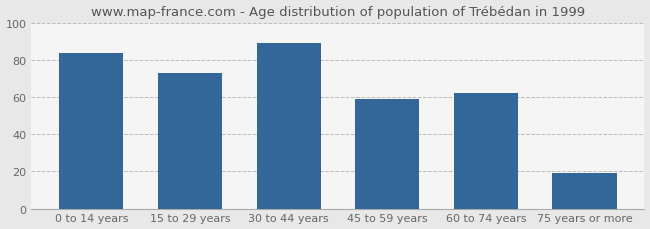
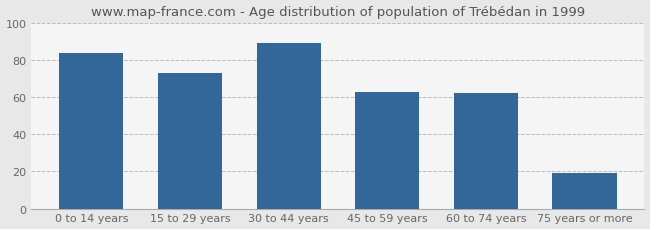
45 to 59 years: 59 -> 63
